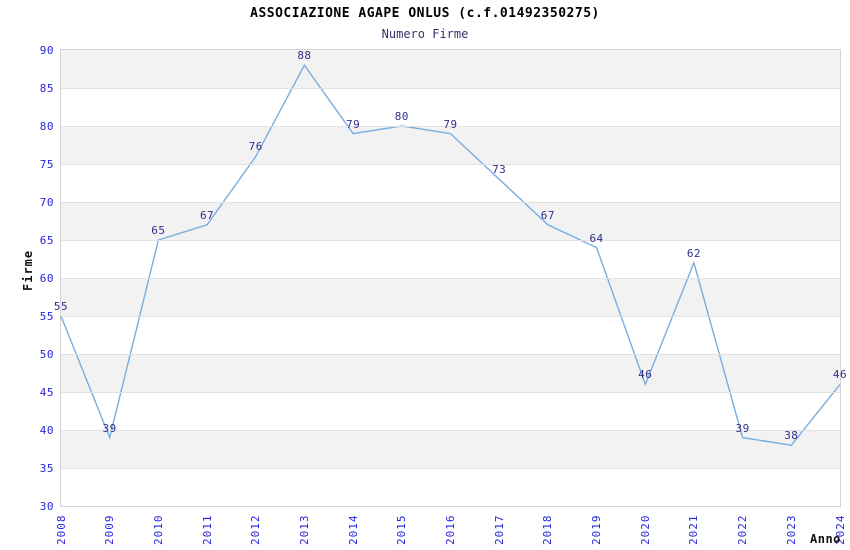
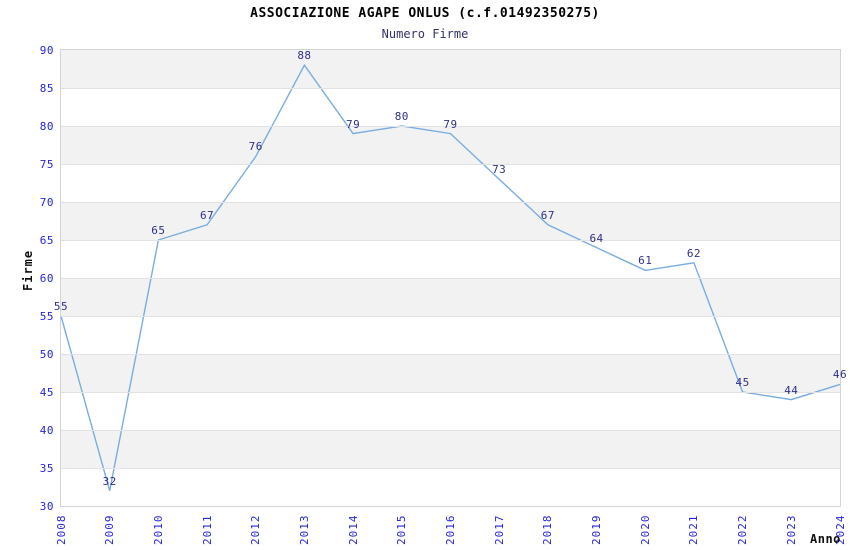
2009: 39 -> 32
2020: 46 -> 61
2022: 39 -> 45
2023: 38 -> 44
